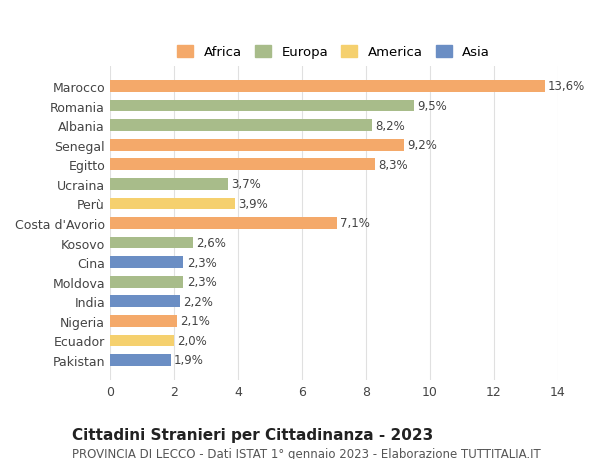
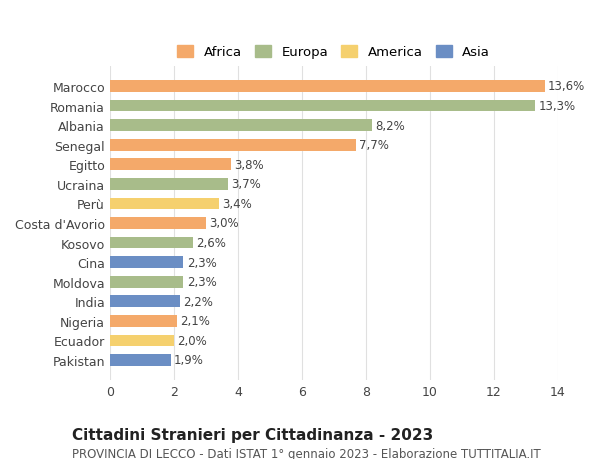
Romania: 9,5% -> 13,3%
Senegal: 9,2% -> 7,7%
Egitto: 8,3% -> 3,8%
Perù: 3,9% -> 3,4%
Costa d'Avorio: 7,1% -> 3,0%
